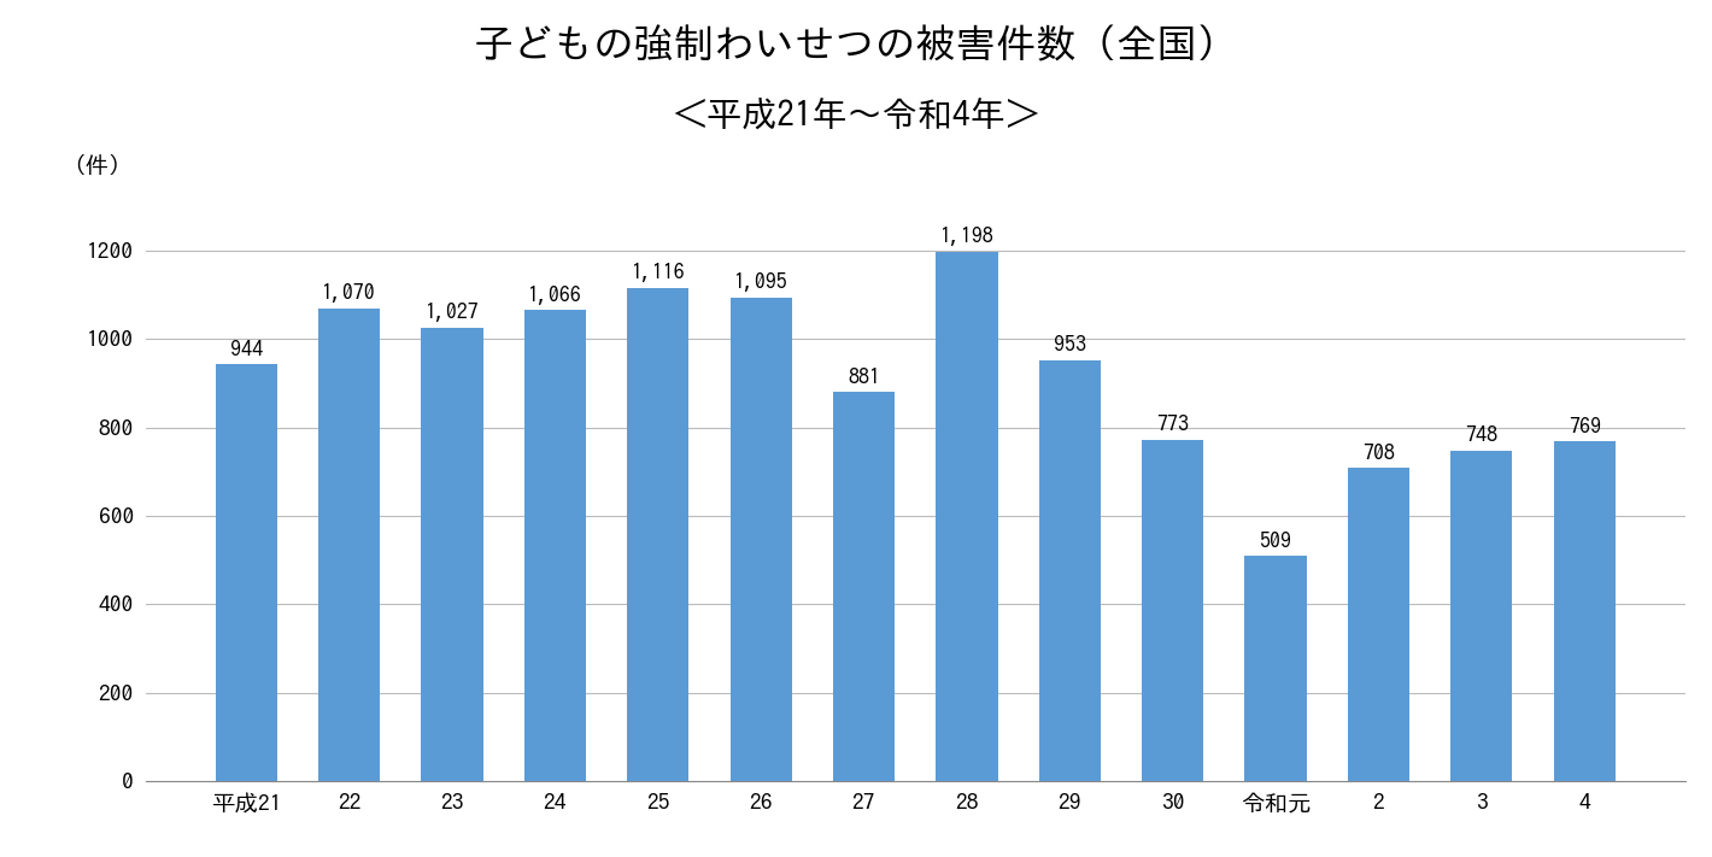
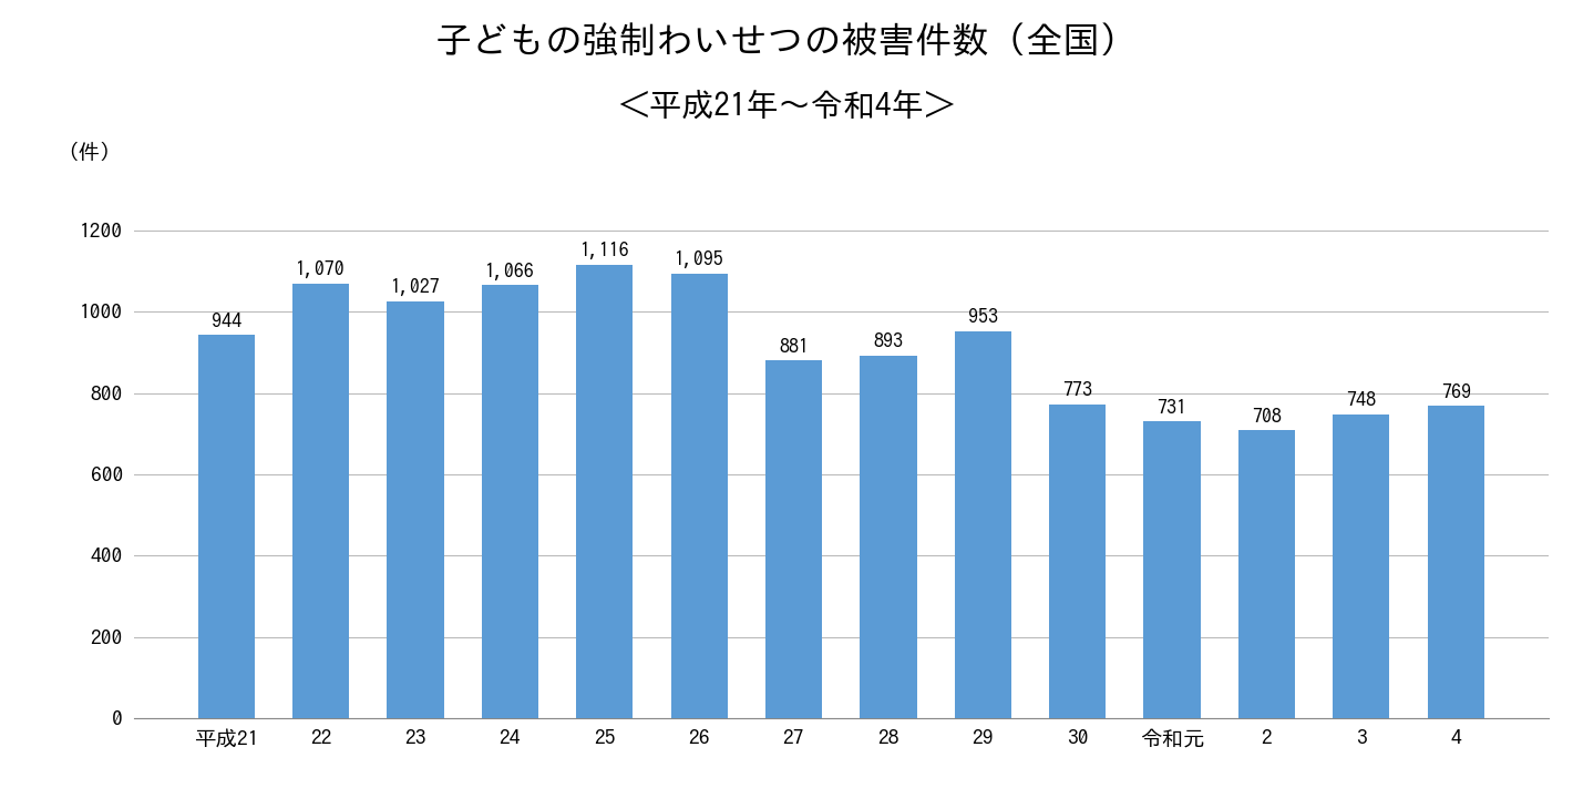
28: 1,198 -> 893
令和元: 509 -> 731
